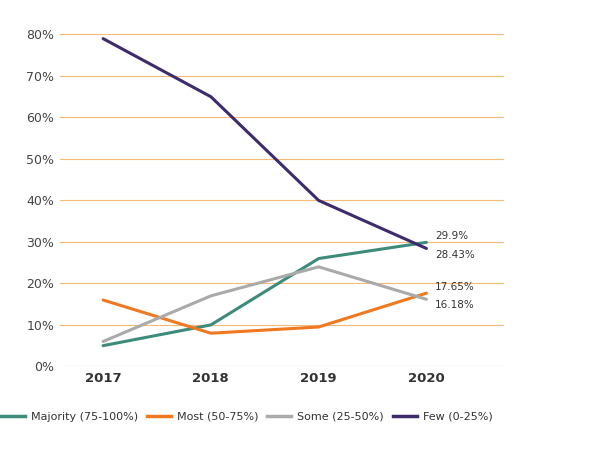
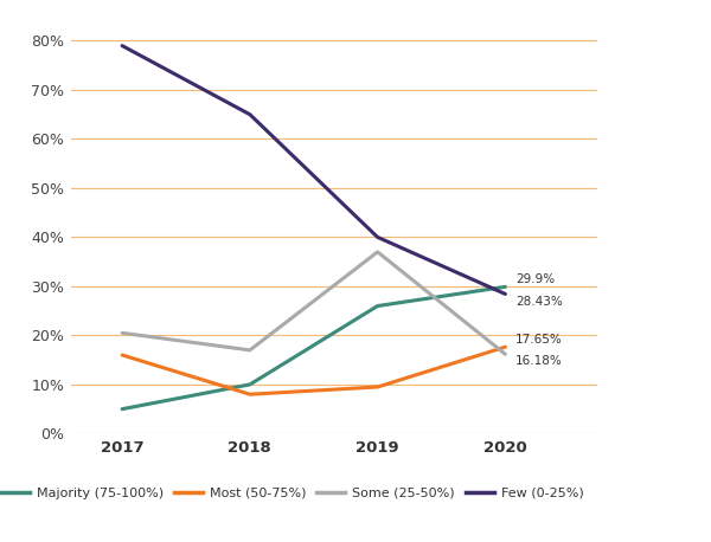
Some (25-50%)/2017: 6.0% -> 20.5%
Some (25-50%)/2019: 24.0% -> 37.0%
